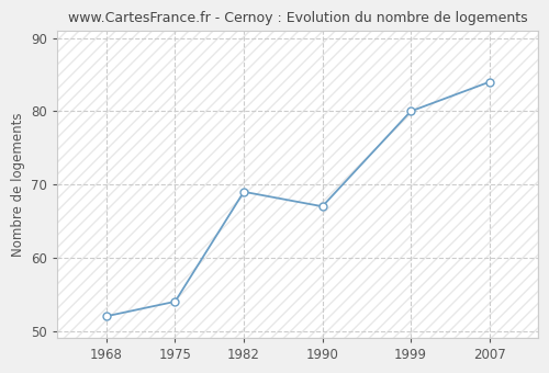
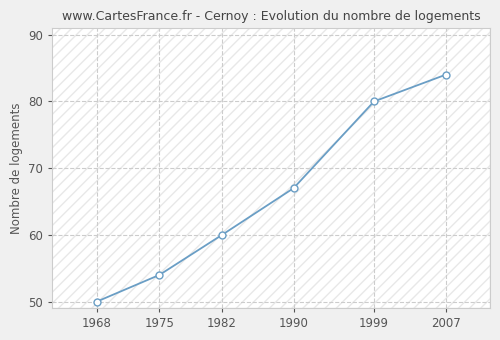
1968: 52 -> 50
1982: 69 -> 60
